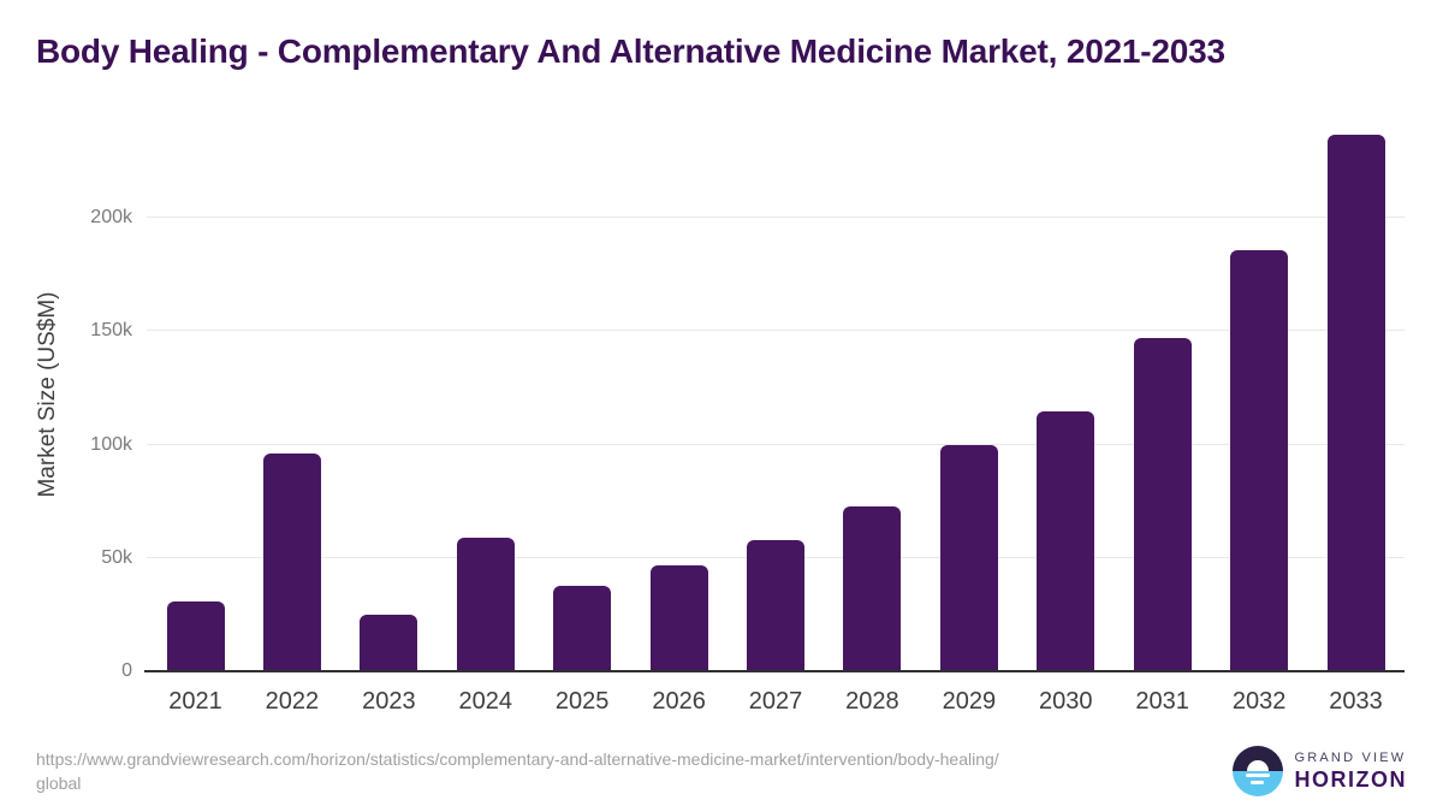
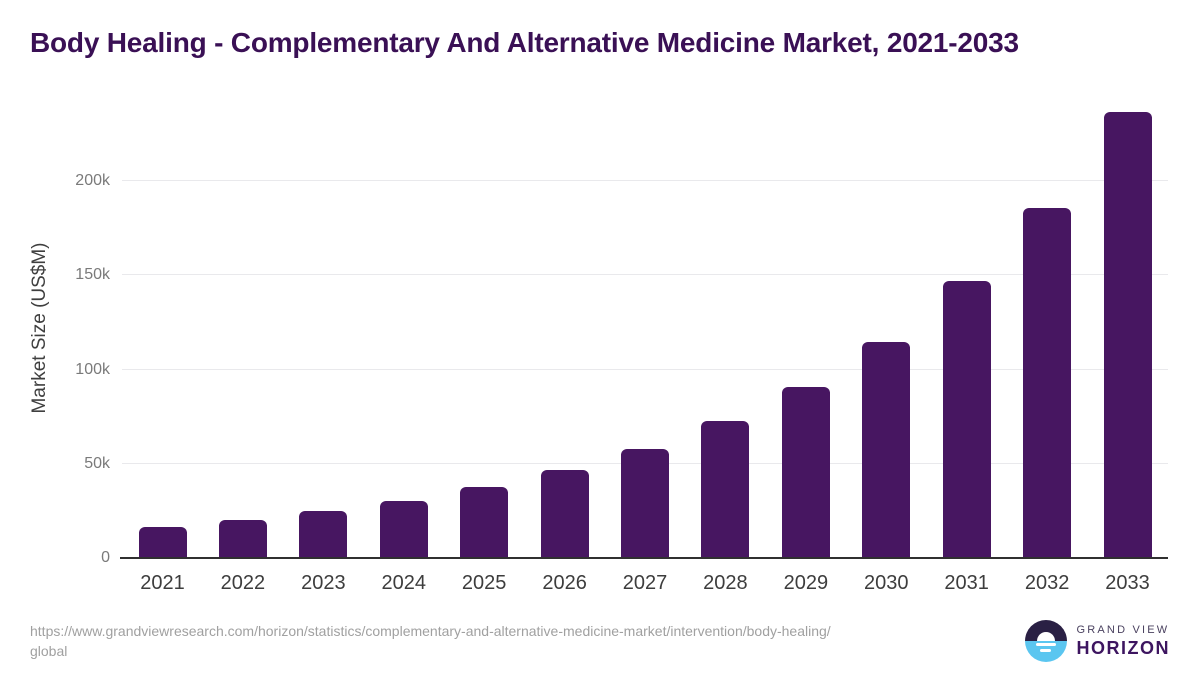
2021: 31k -> 16k
2022: 96k -> 20k
2024: 59k -> 30k
2029: 100k -> 91k
